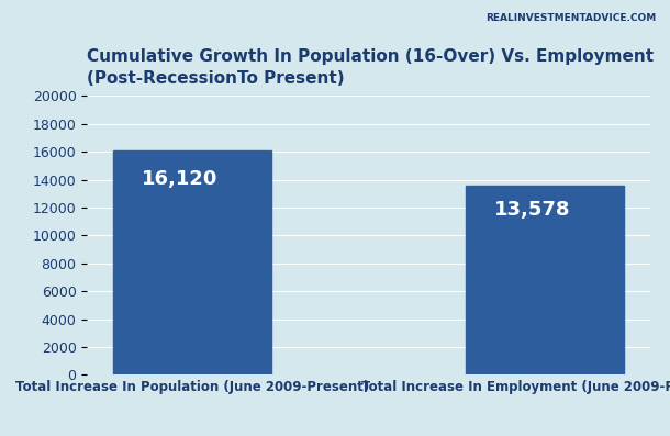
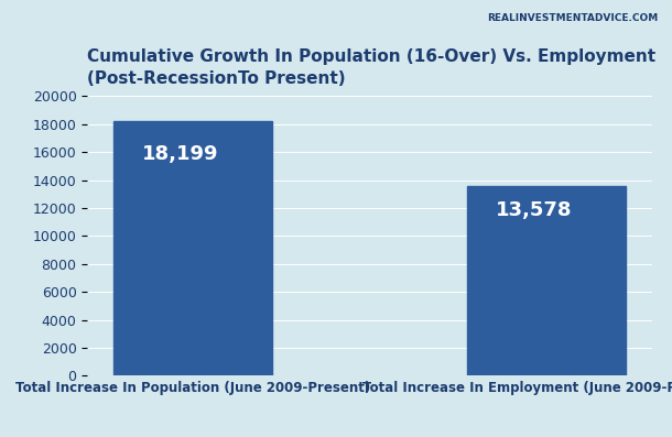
Total Increase In Population (June 2009-Present): 16,120 -> 18,199
